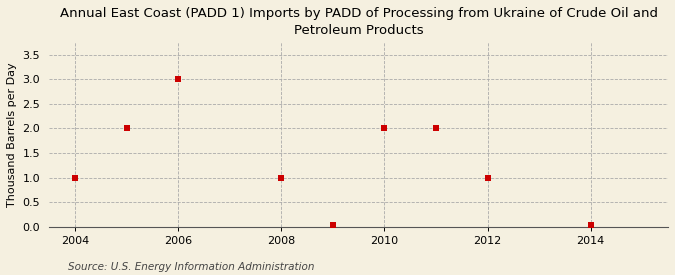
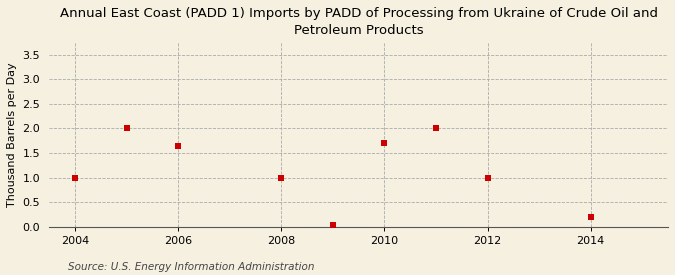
2006: 3.00 -> 1.65
2010: 2.00 -> 1.70
2014: 0.04 -> 0.20
